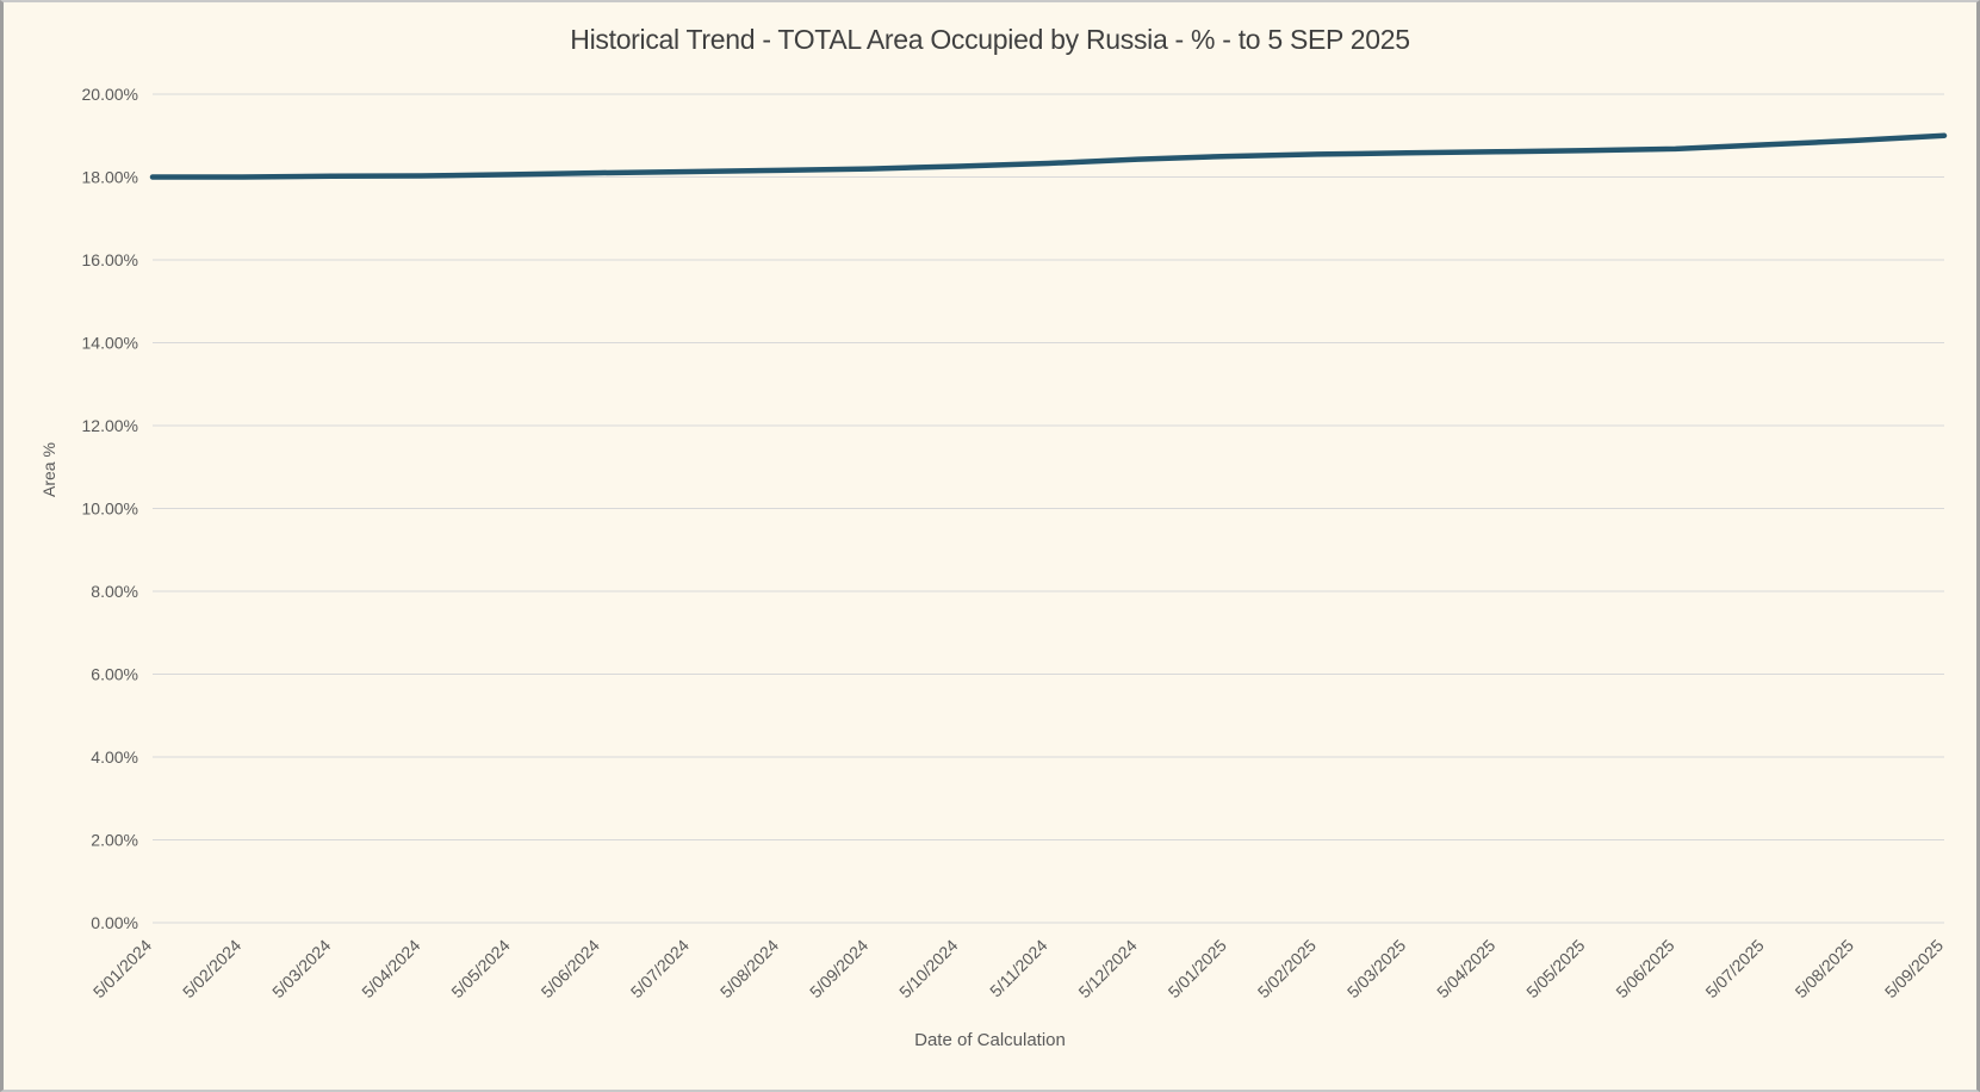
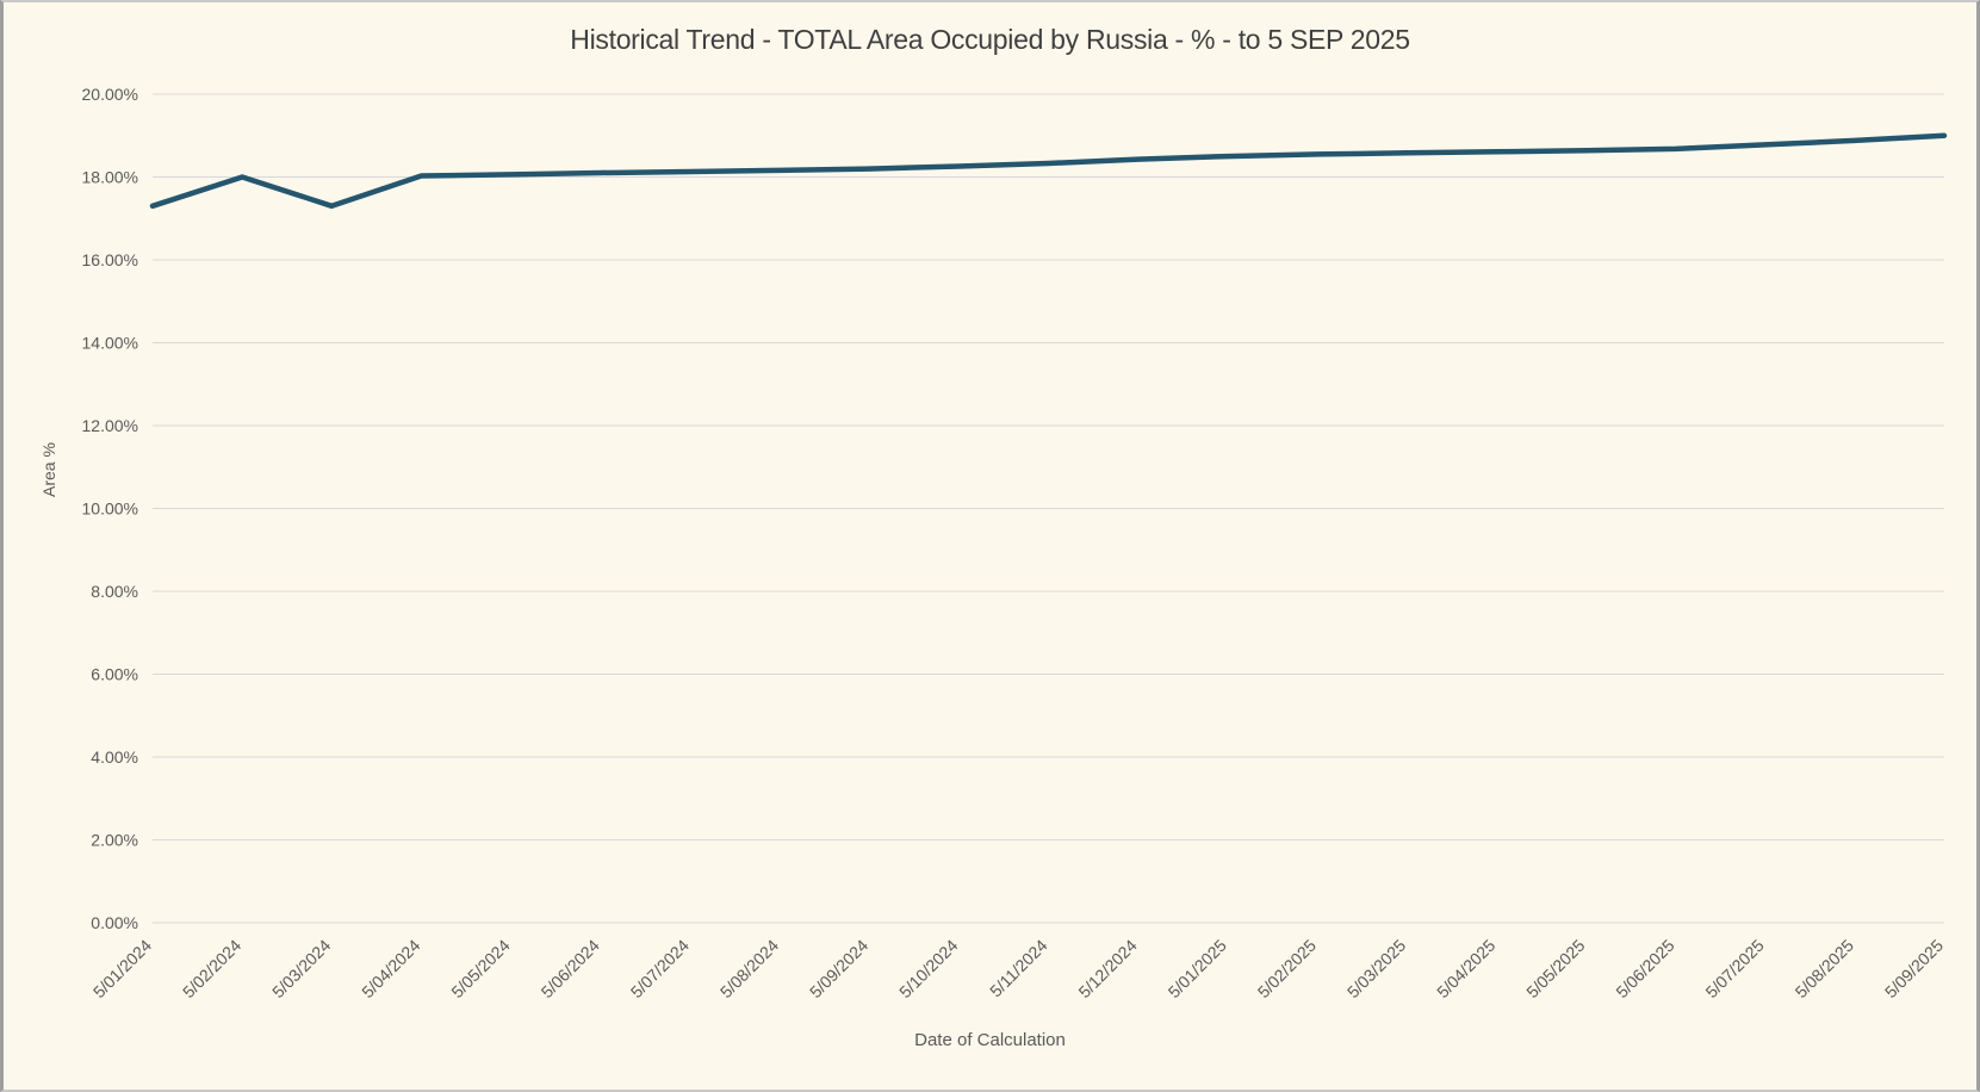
5/01/2024: 18.0% -> 17.3%
5/03/2024: 18.0% -> 17.3%
